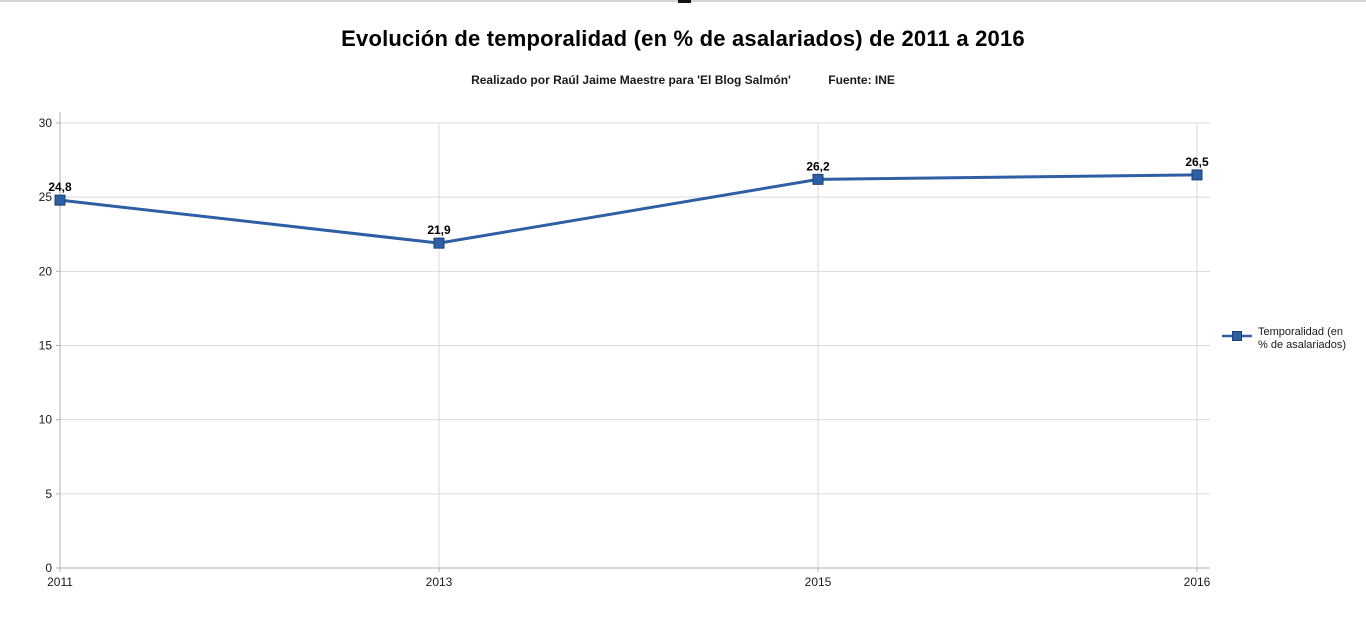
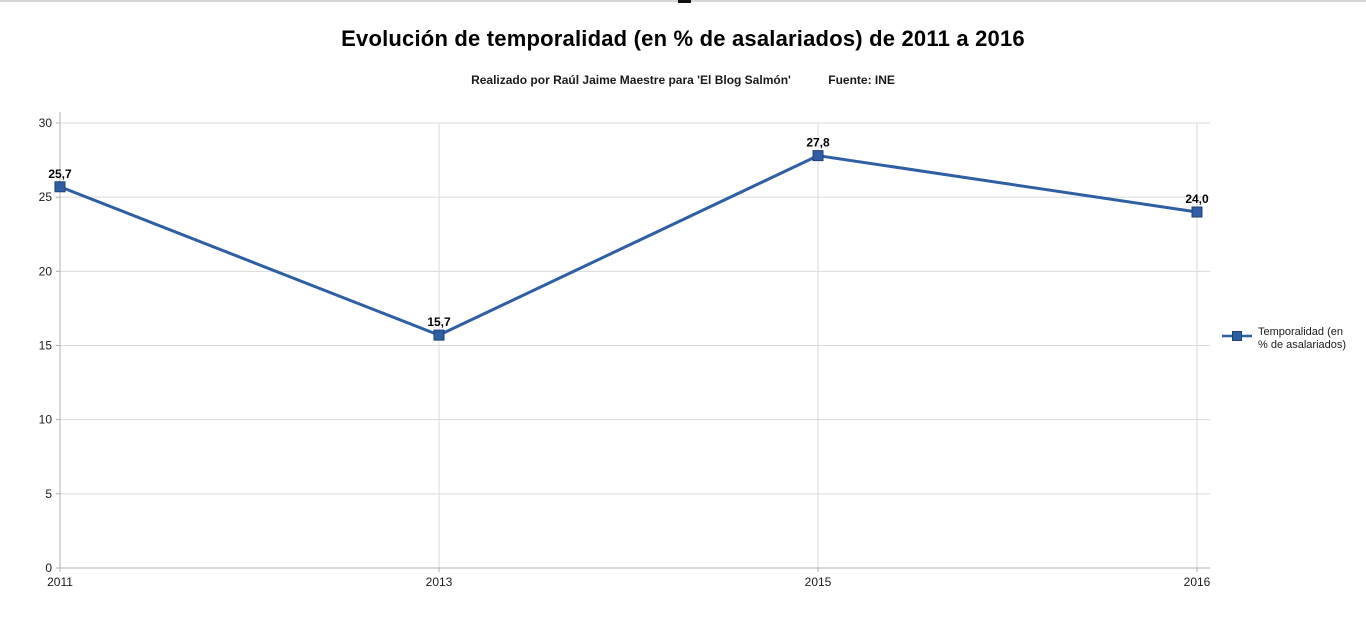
2011: 24,8 -> 25,7
2013: 21,9 -> 15,7
2015: 26,2 -> 27,8
2016: 26,5 -> 24,0
